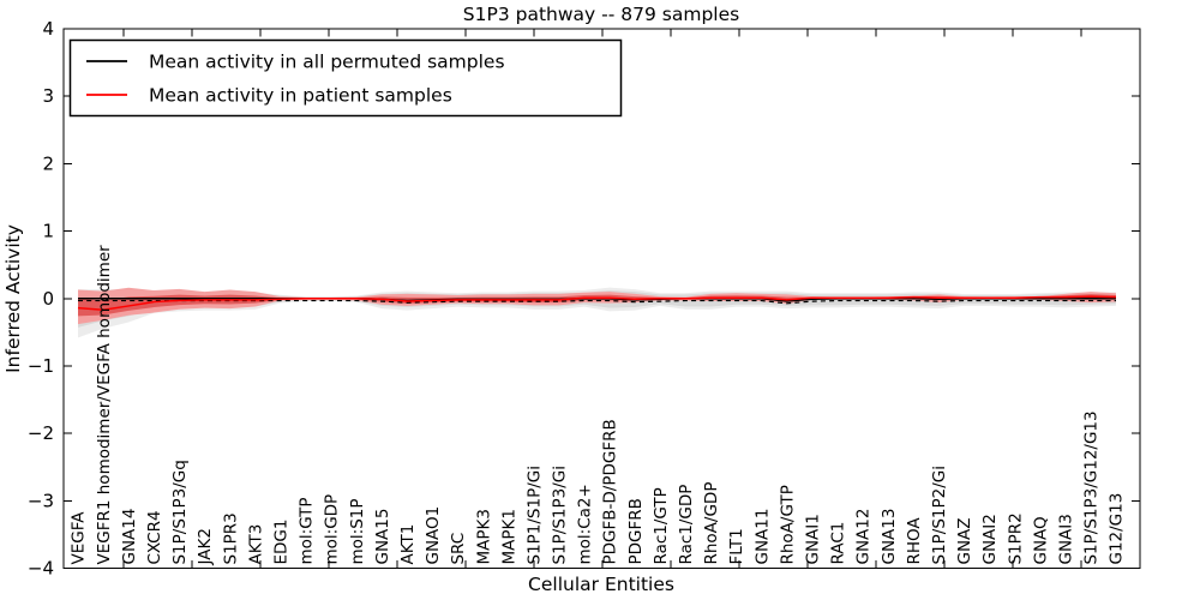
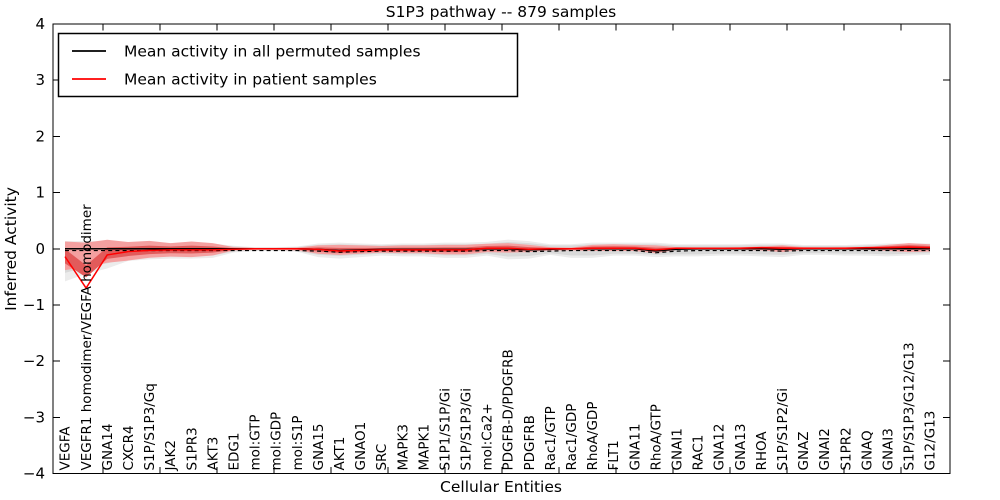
Mean activity in patient samples/VEGFR1 homodimer/VEGFA homodimer: -0.2 -> -0.7
